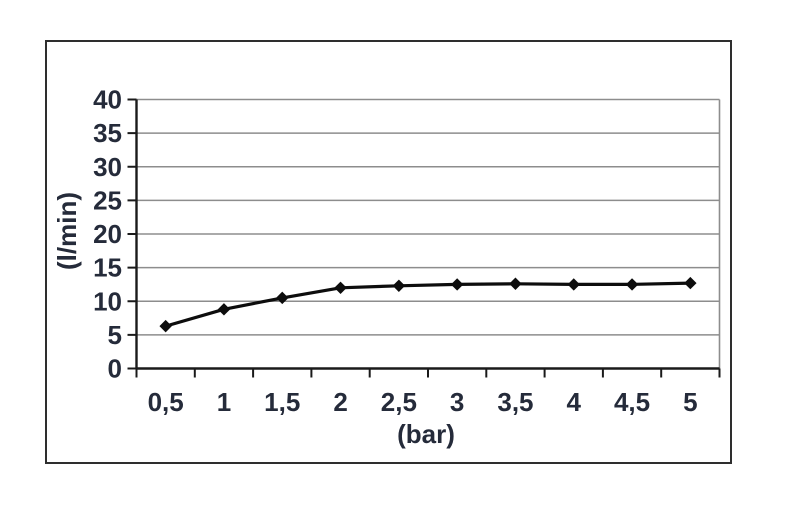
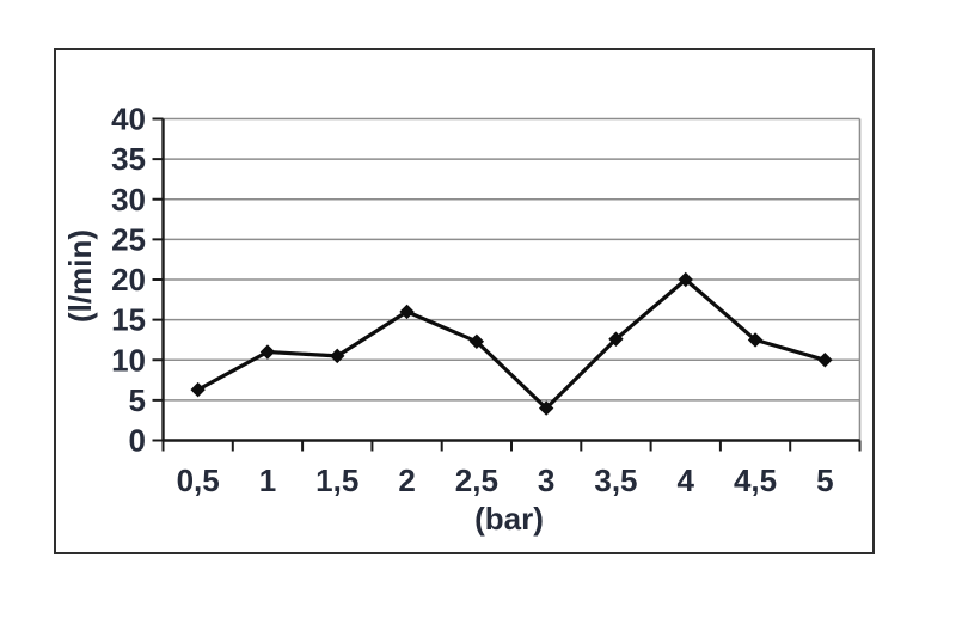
1: 9 -> 11
2: 12 -> 16
3: 12 -> 4
4: 12 -> 20
5: 13 -> 10
